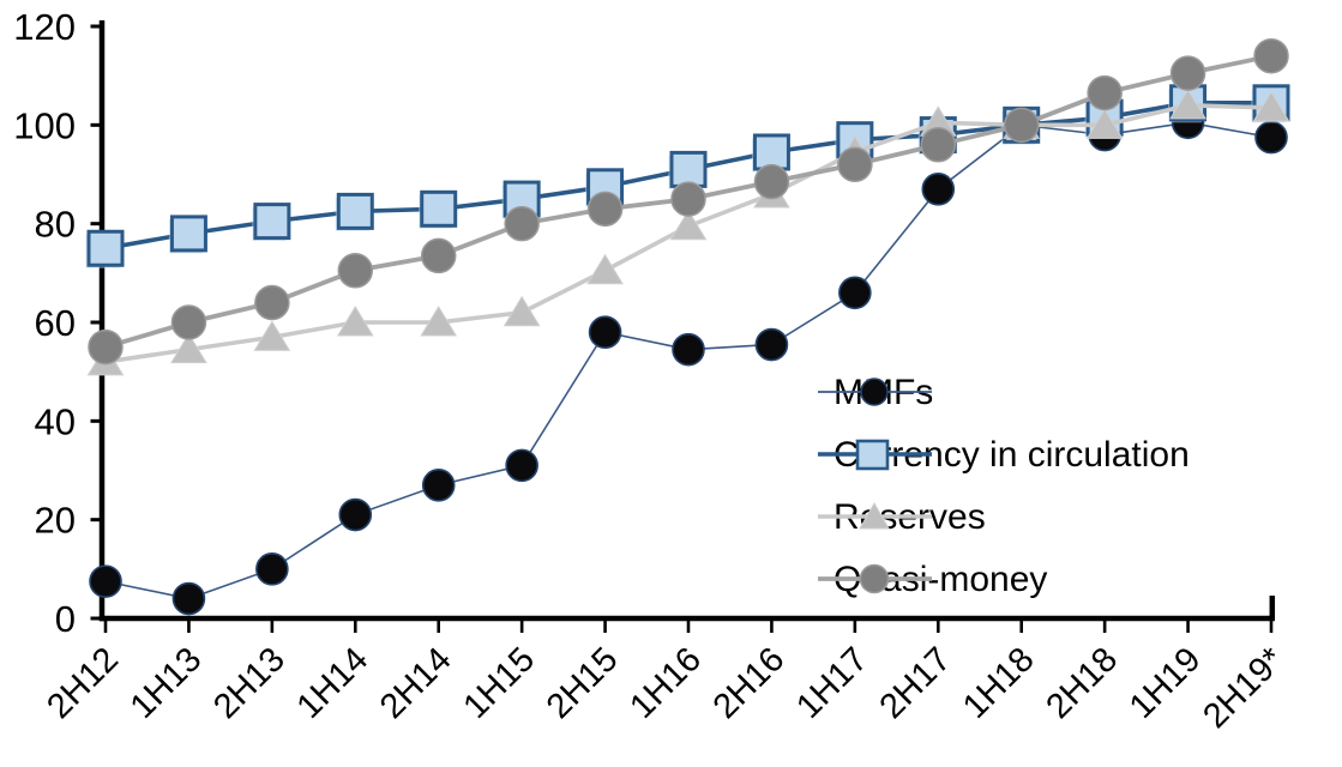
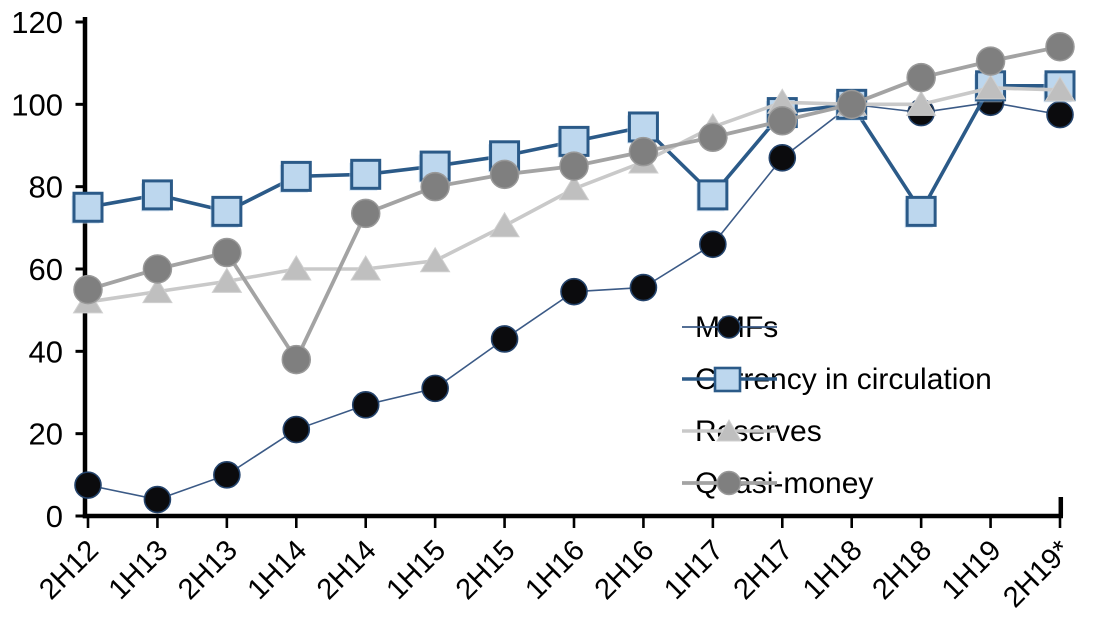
Currency in circulation/2H13: 80 -> 74
Quasi-money/1H14: 70 -> 38
MMFs/2H15: 58 -> 43
Currency in circulation/1H17: 97 -> 78
Currency in circulation/2H18: 102 -> 74
